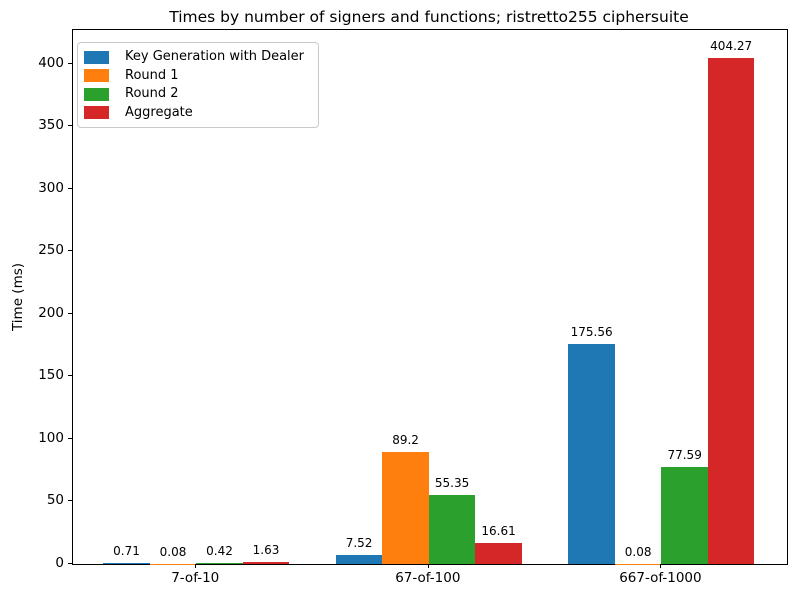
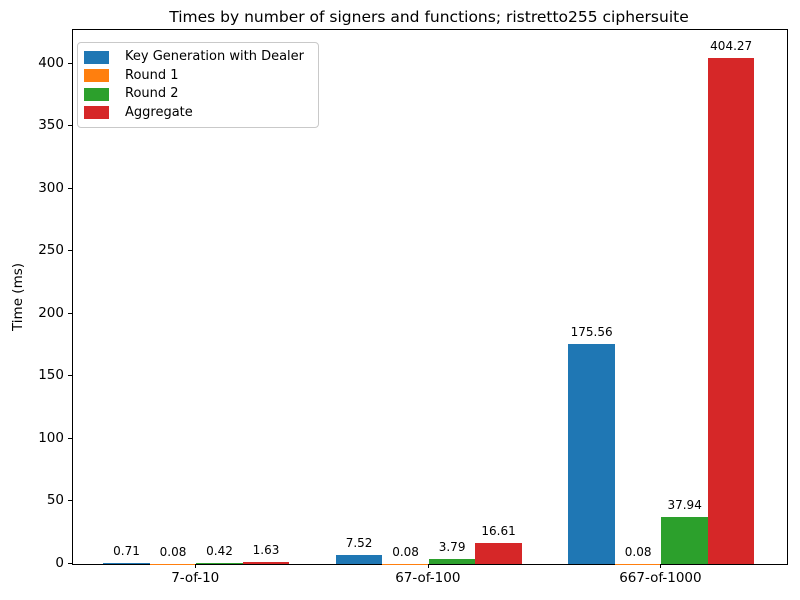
Round 1/67-of-100: 89.2 -> 0.08
Round 2/67-of-100: 55.35 -> 3.79
Round 2/667-of-1000: 77.59 -> 37.94
